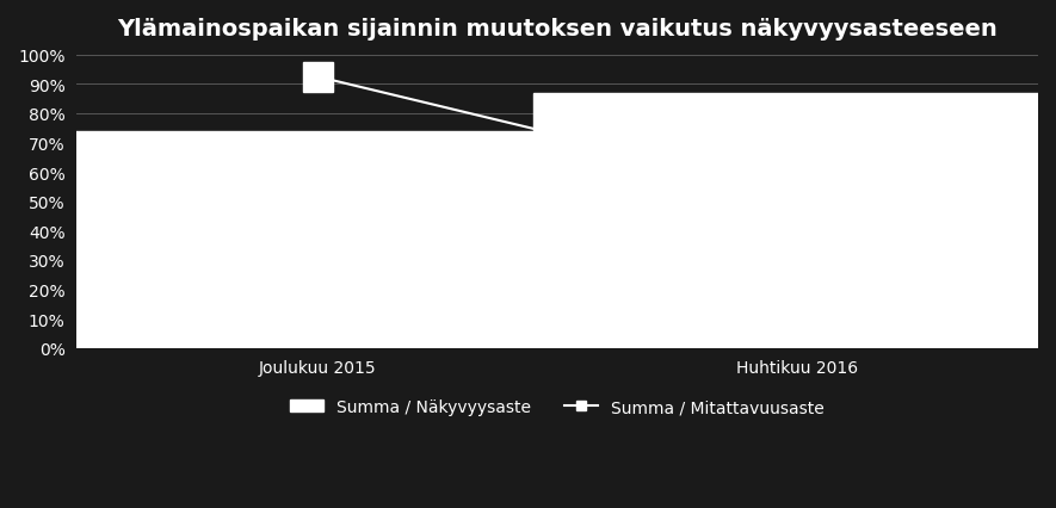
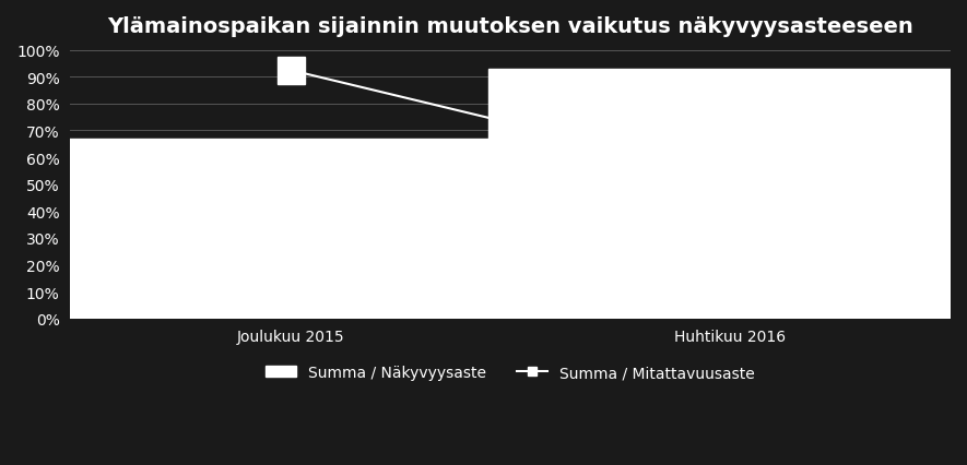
Joulukuu 2015: 74% -> 67%
Huhtikuu 2016: 87% -> 93%
